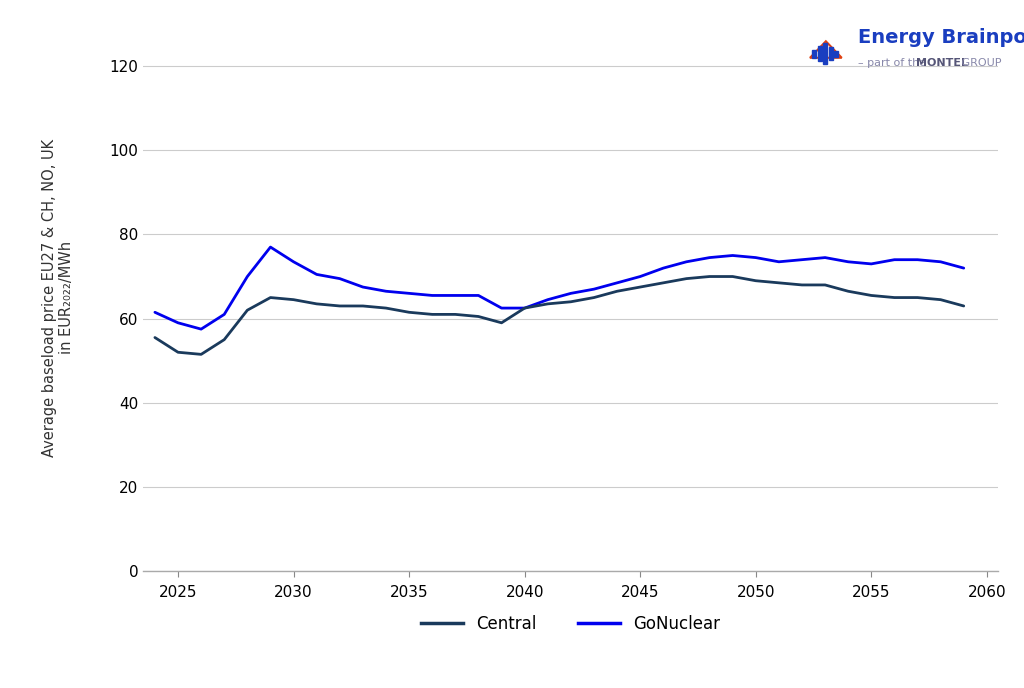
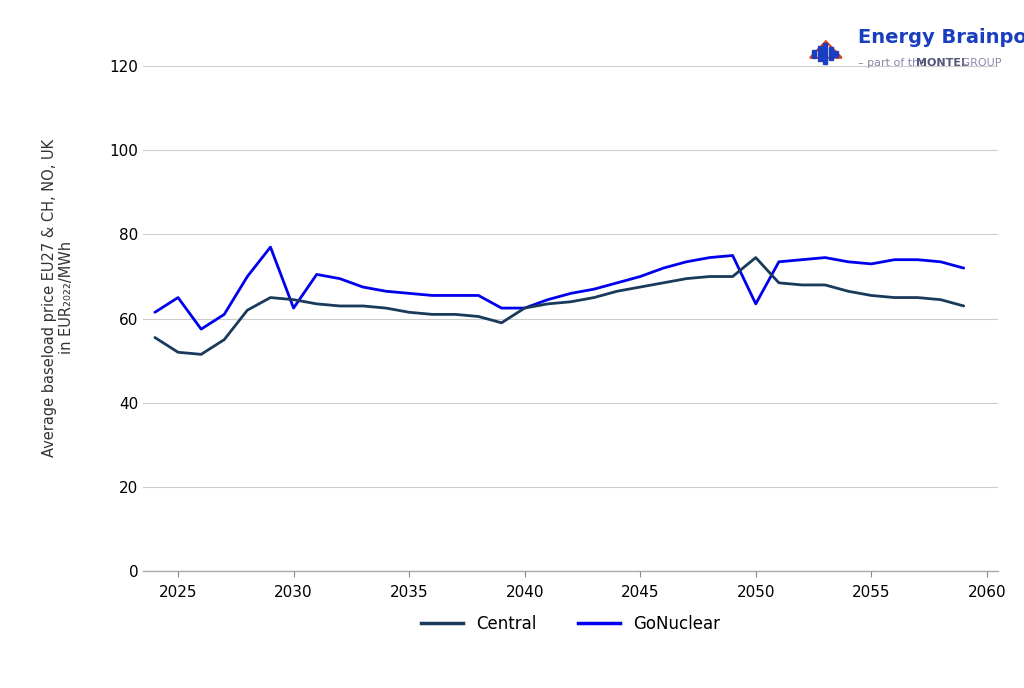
GoNuclear/2025: 59.0 -> 65.0
GoNuclear/2030: 73.5 -> 62.5
Central/2050: 69.0 -> 74.5
GoNuclear/2050: 74.5 -> 63.5
